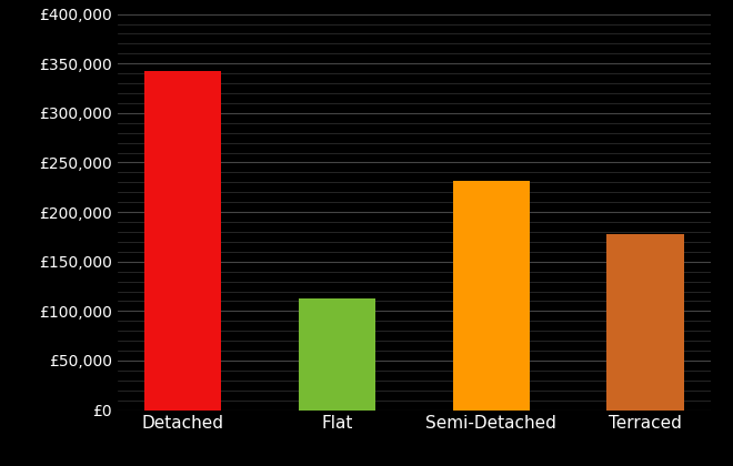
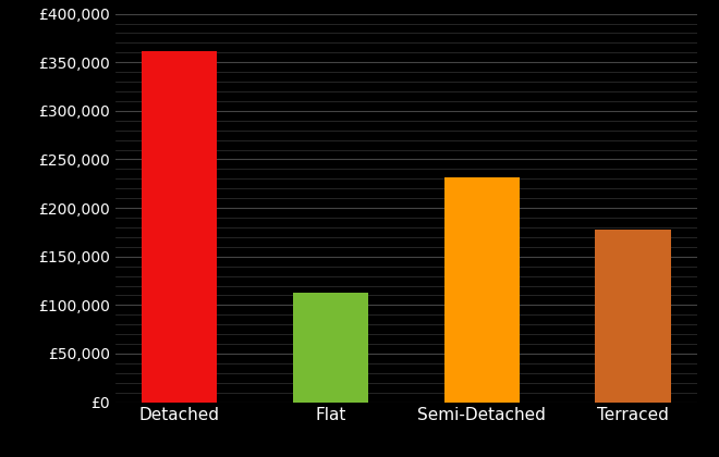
Detached: £342,000 -> £362,000
